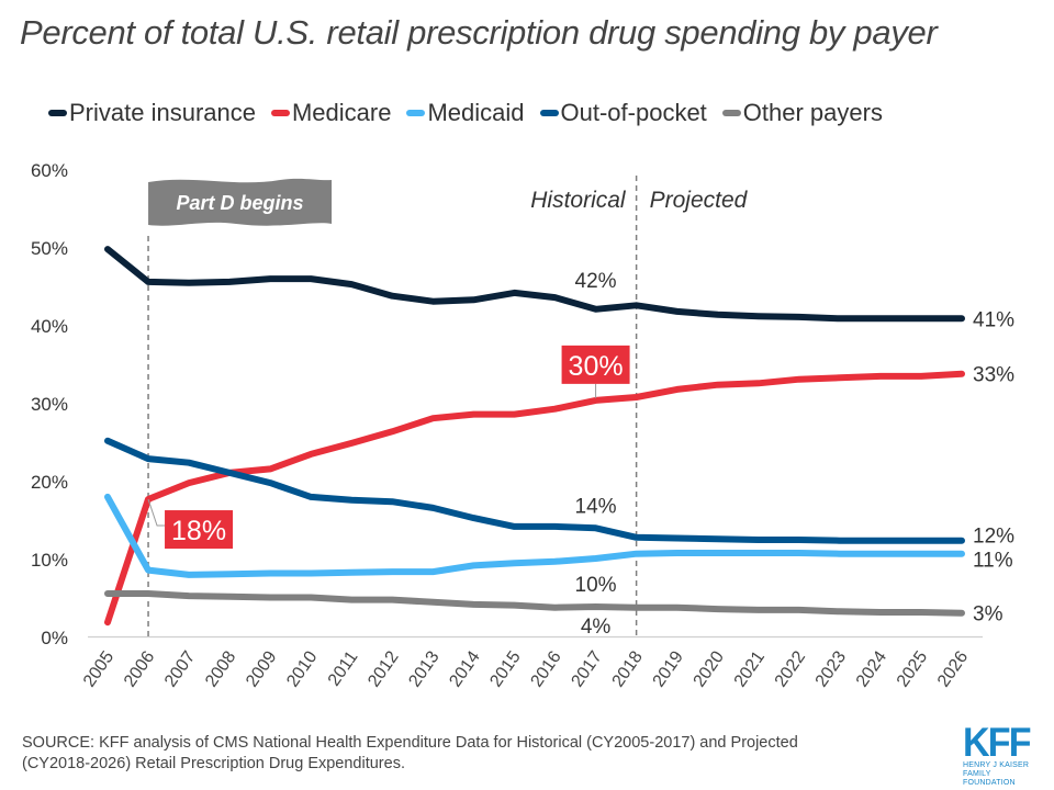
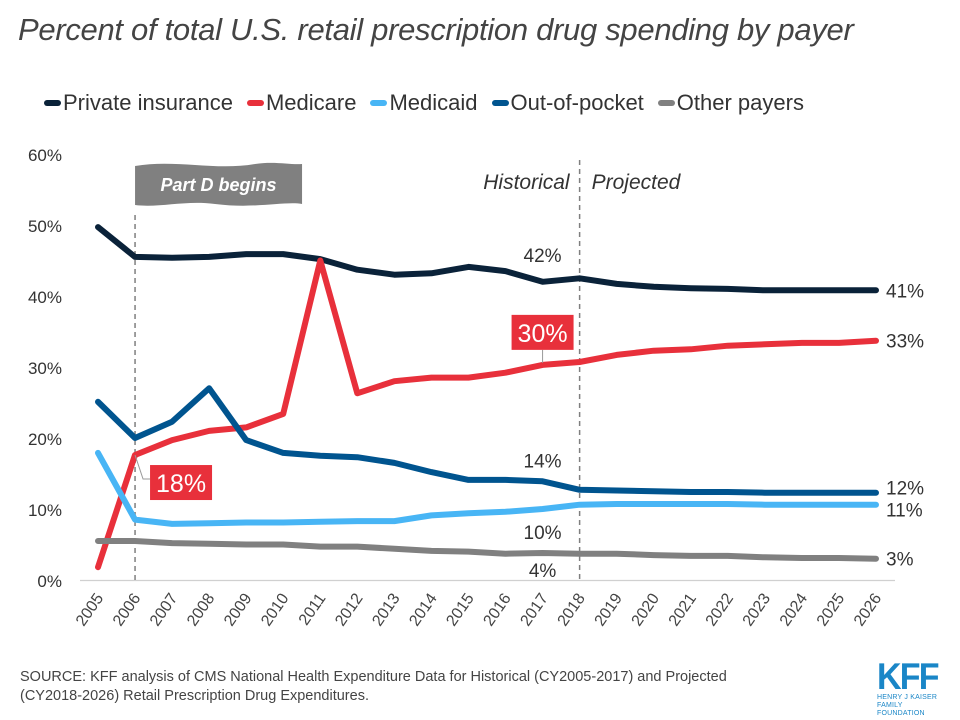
Out-of-pocket/2006: 23% -> 20%
Out-of-pocket/2008: 21% -> 27%
Medicare/2011: 25% -> 45%
